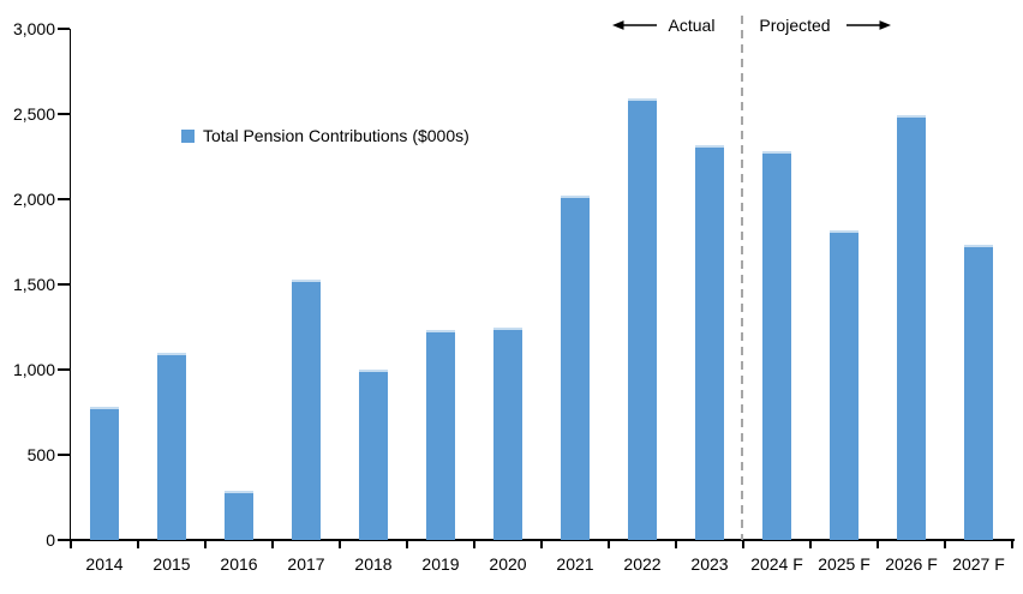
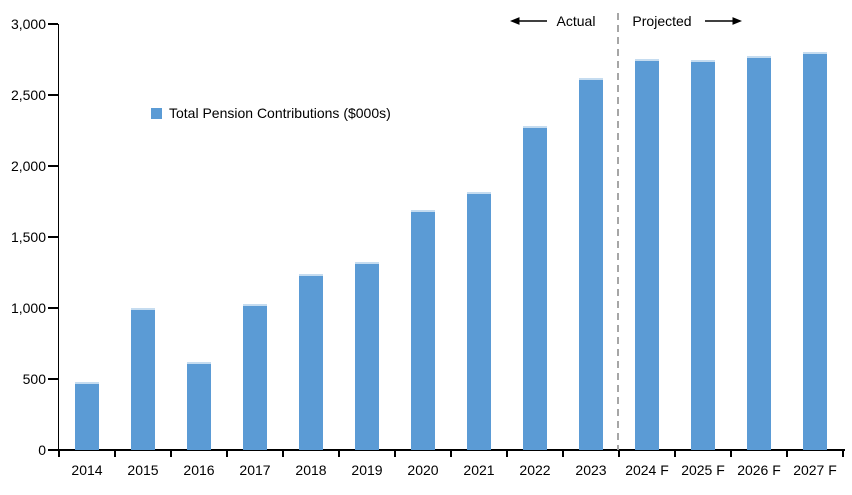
2014: 780 -> 480
2015: 1100 -> 1000
2016: 290 -> 620
2017: 1530 -> 1030
2018: 1000 -> 1240
2019: 1230 -> 1320
2020: 1250 -> 1690
2021: 2020 -> 1820
2022: 2590 -> 2280
2023: 2320 -> 2620
2024 F: 2280 -> 2760
2025 F: 1820 -> 2740
2026 F: 2490 -> 2780
2027 F: 1730 -> 2800
